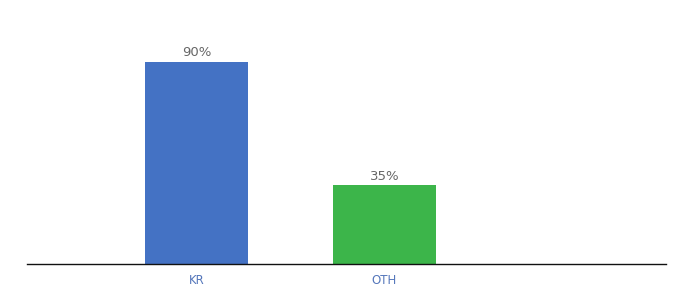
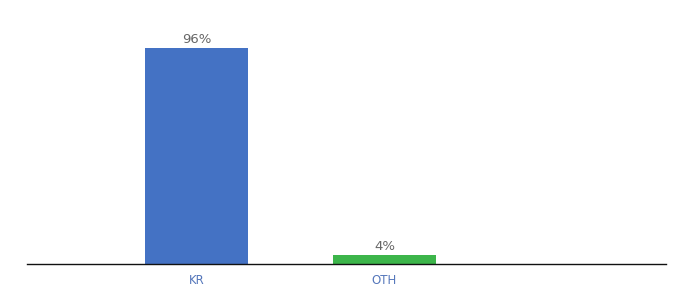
KR: 90% -> 96%
OTH: 35% -> 4%
